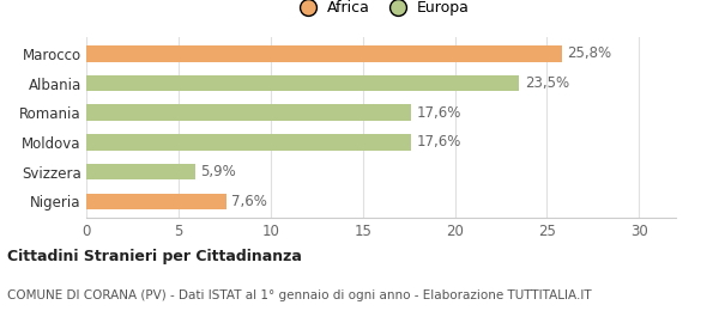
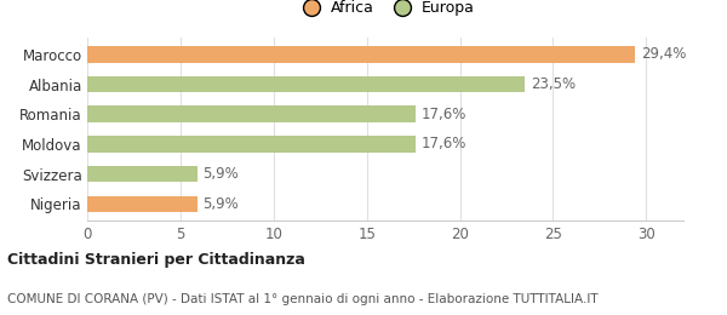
Marocco: 25,8% -> 29,4%
Nigeria: 7,6% -> 5,9%
